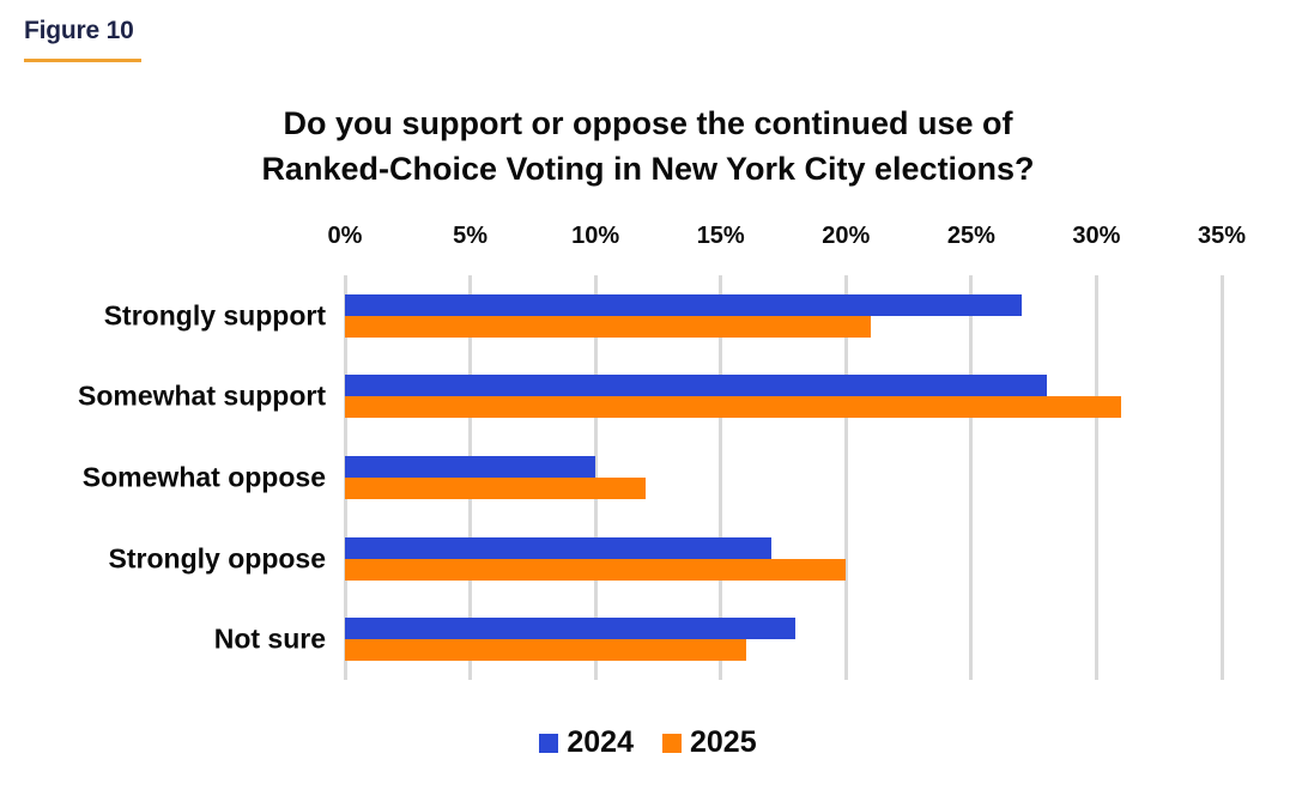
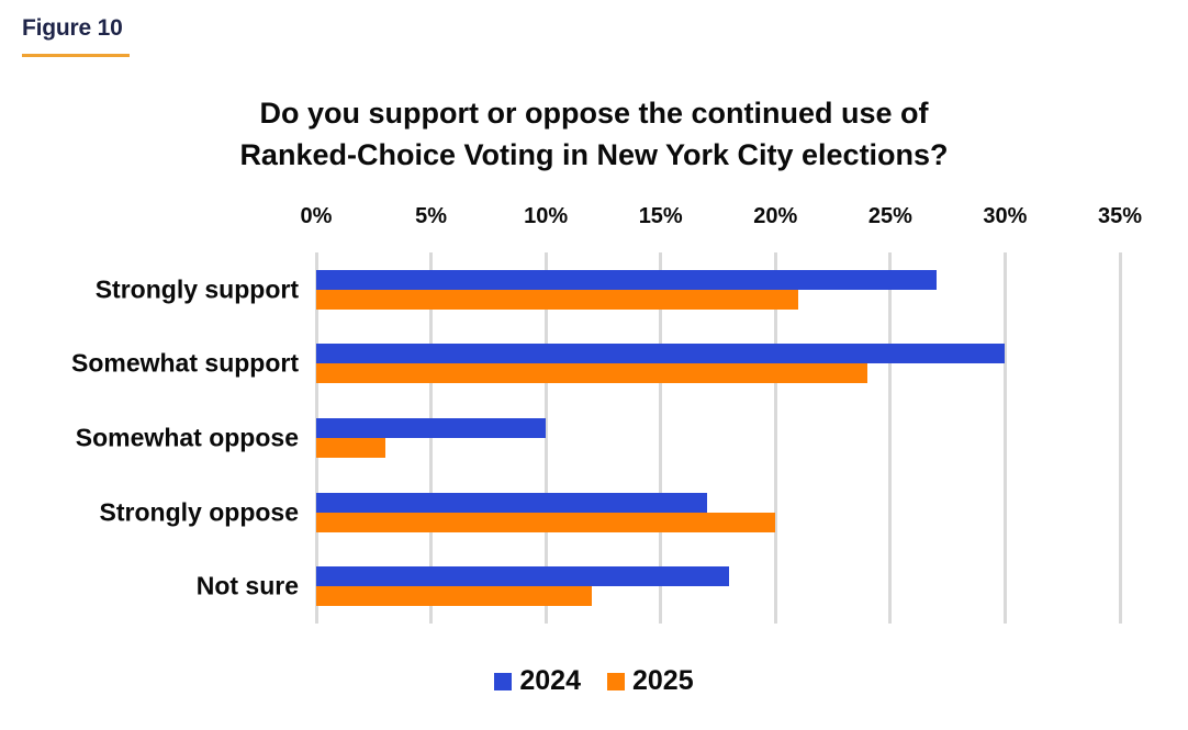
2024/Somewhat support: 28% -> 30%
2025/Somewhat support: 31% -> 24%
2025/Somewhat oppose: 12% -> 3%
2025/Not sure: 16% -> 12%
